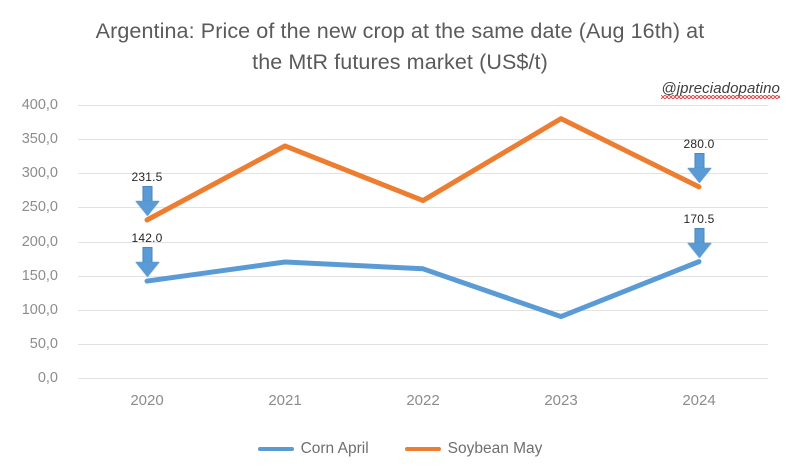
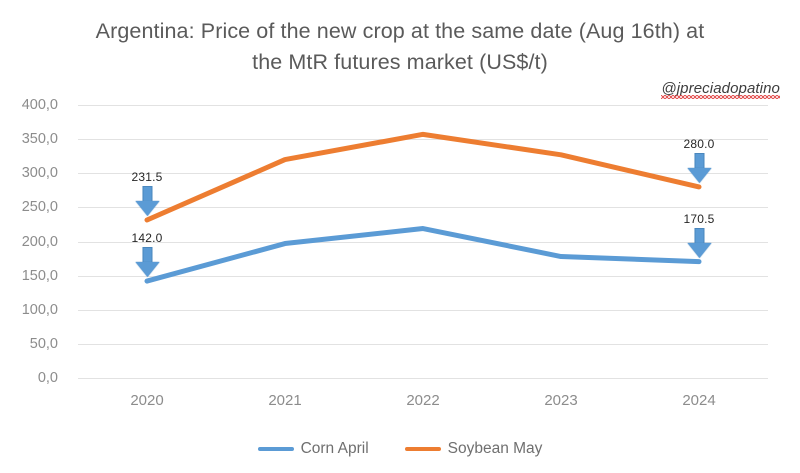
Corn April/2021: 170 -> 200
Soybean May/2021: 340 -> 320
Corn April/2022: 160 -> 220
Soybean May/2022: 260 -> 360
Corn April/2023: 90 -> 180
Soybean May/2023: 380 -> 330
